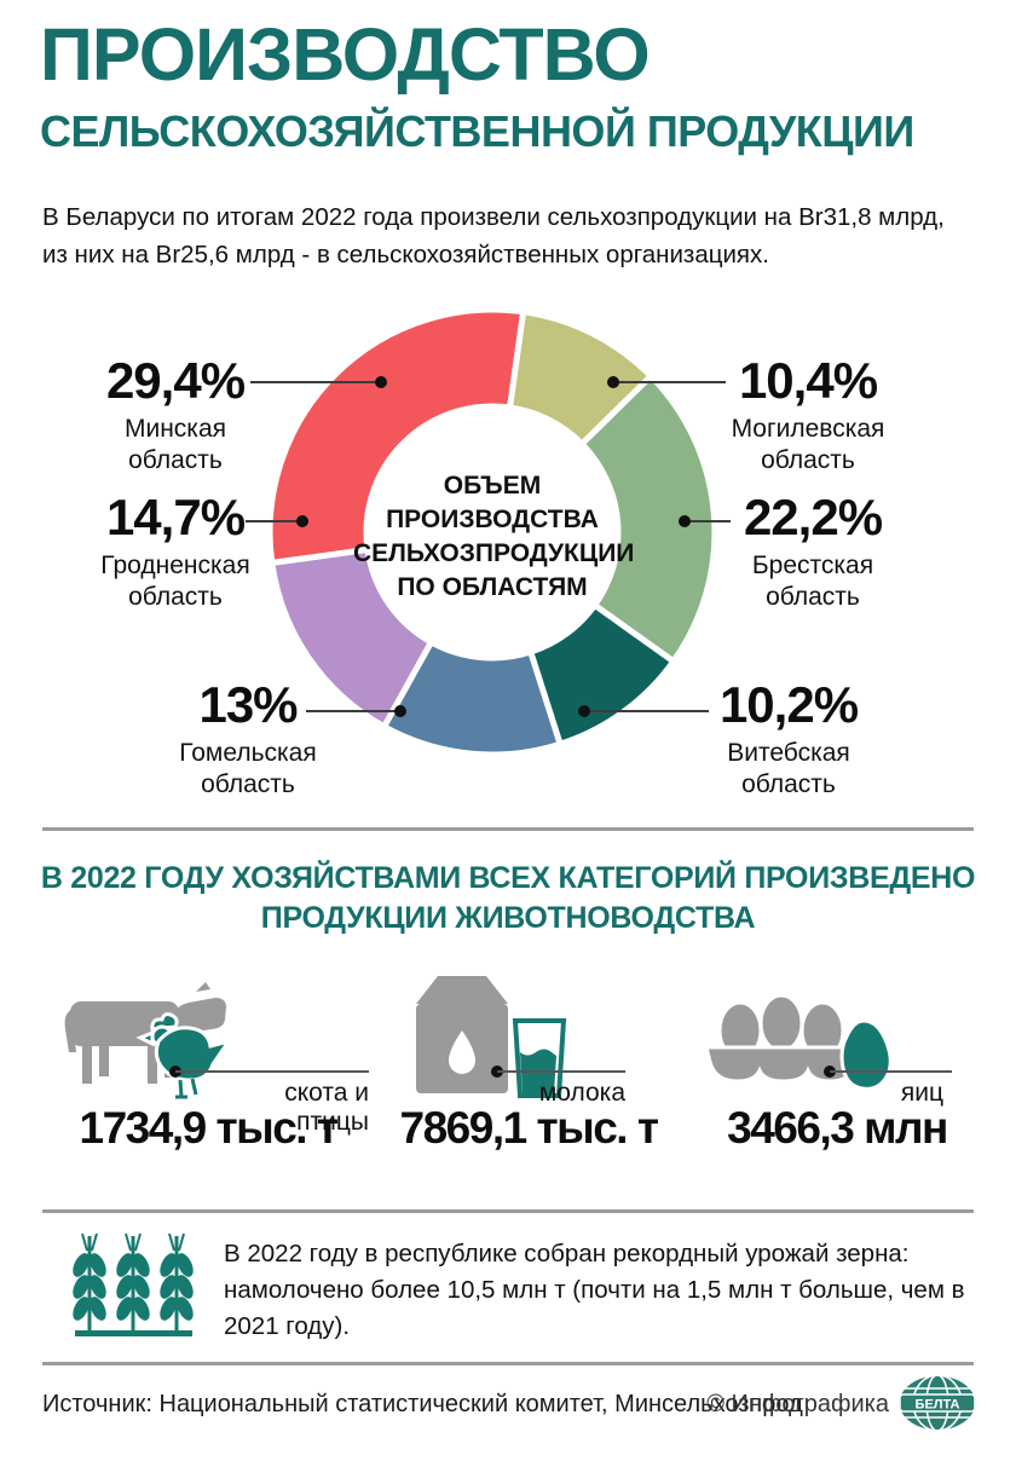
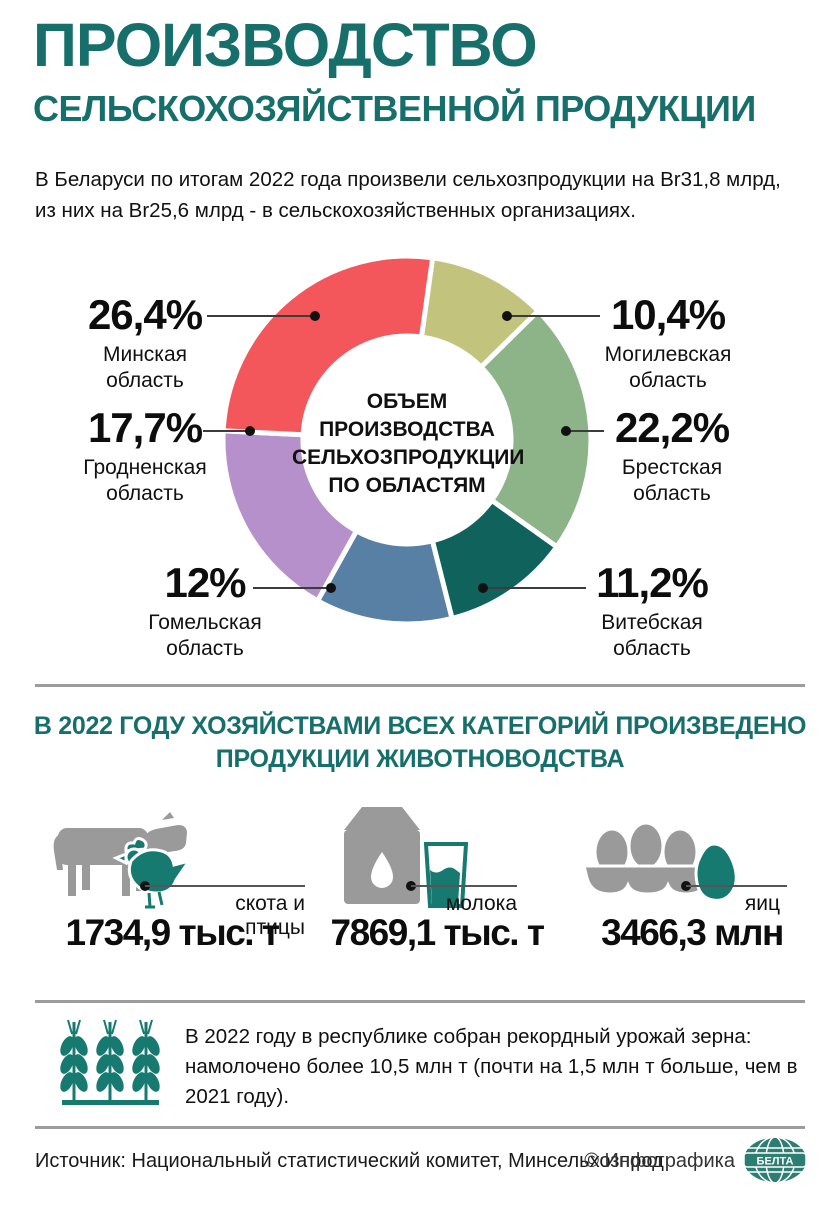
Витебская область: 10,2% -> 11,2%
Гомельская область: 13% -> 12%
Гродненская область: 14,7% -> 17,7%
Минская область: 29,4% -> 26,4%
